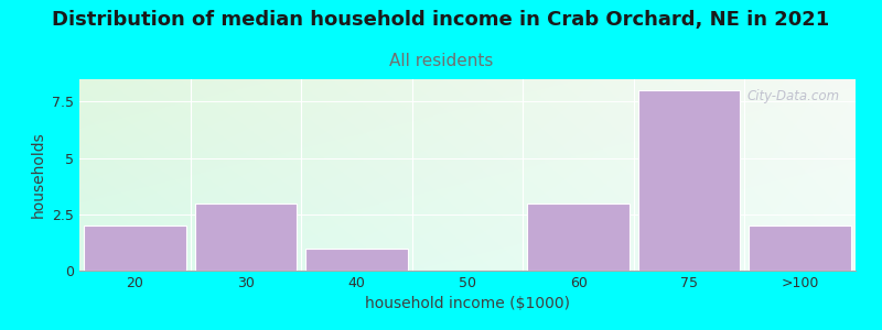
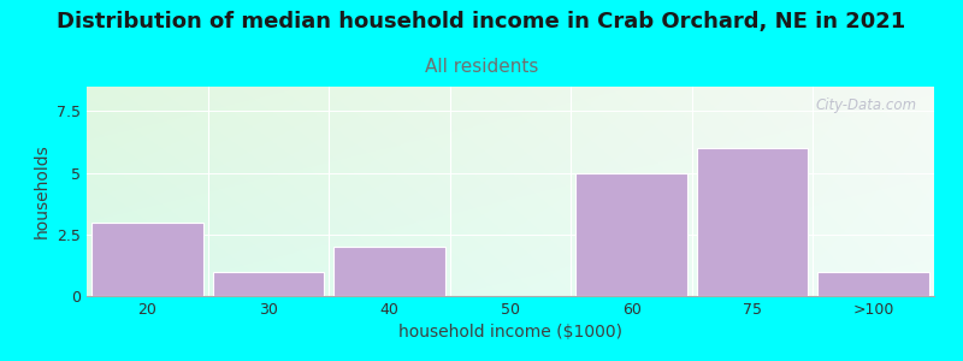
20: 2 -> 3
30: 3 -> 1
40: 1 -> 2
60: 3 -> 5
75: 8 -> 6
>100: 2 -> 1
